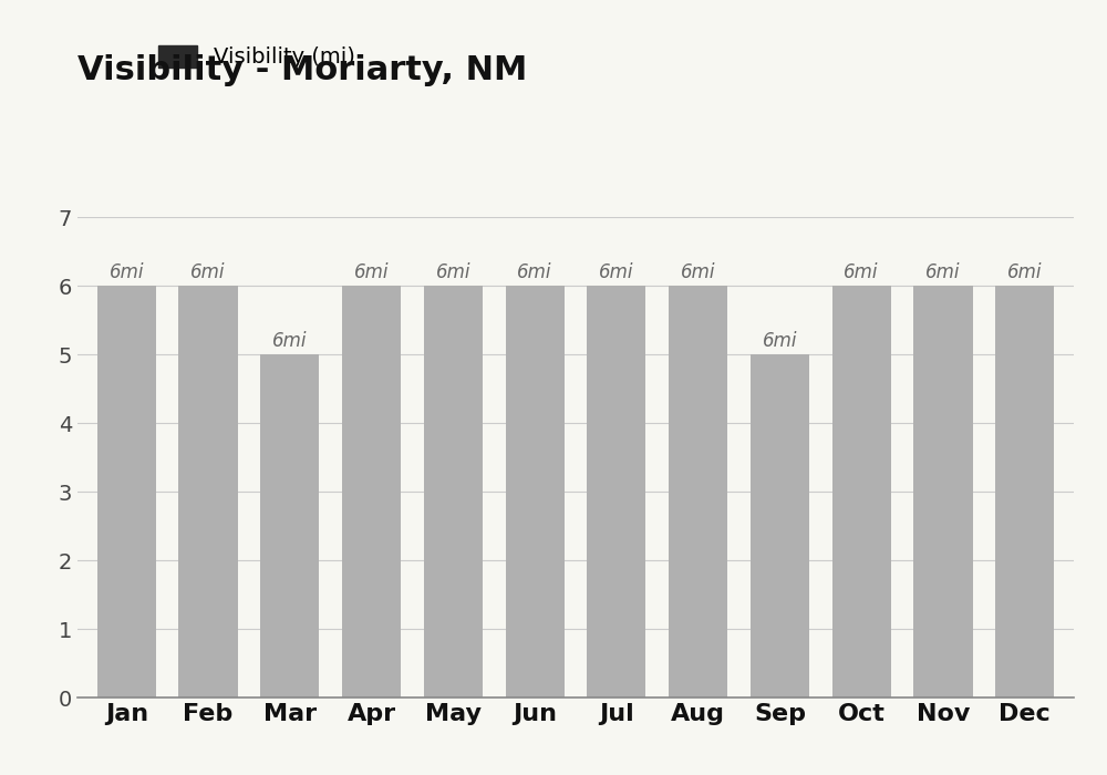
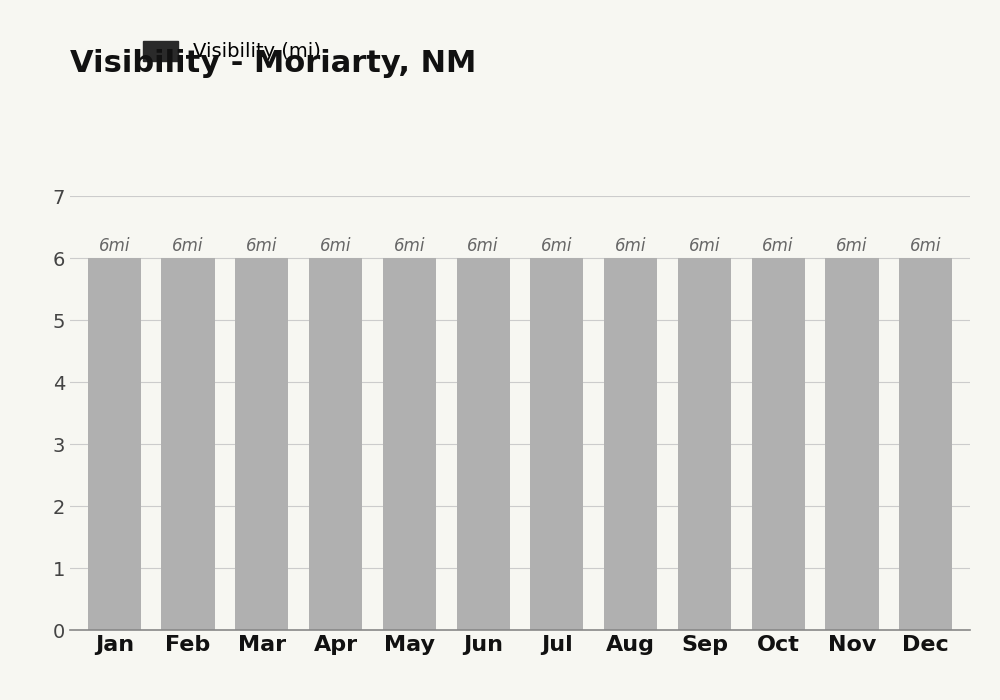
Mar: 5 -> 6
Sep: 5 -> 6
